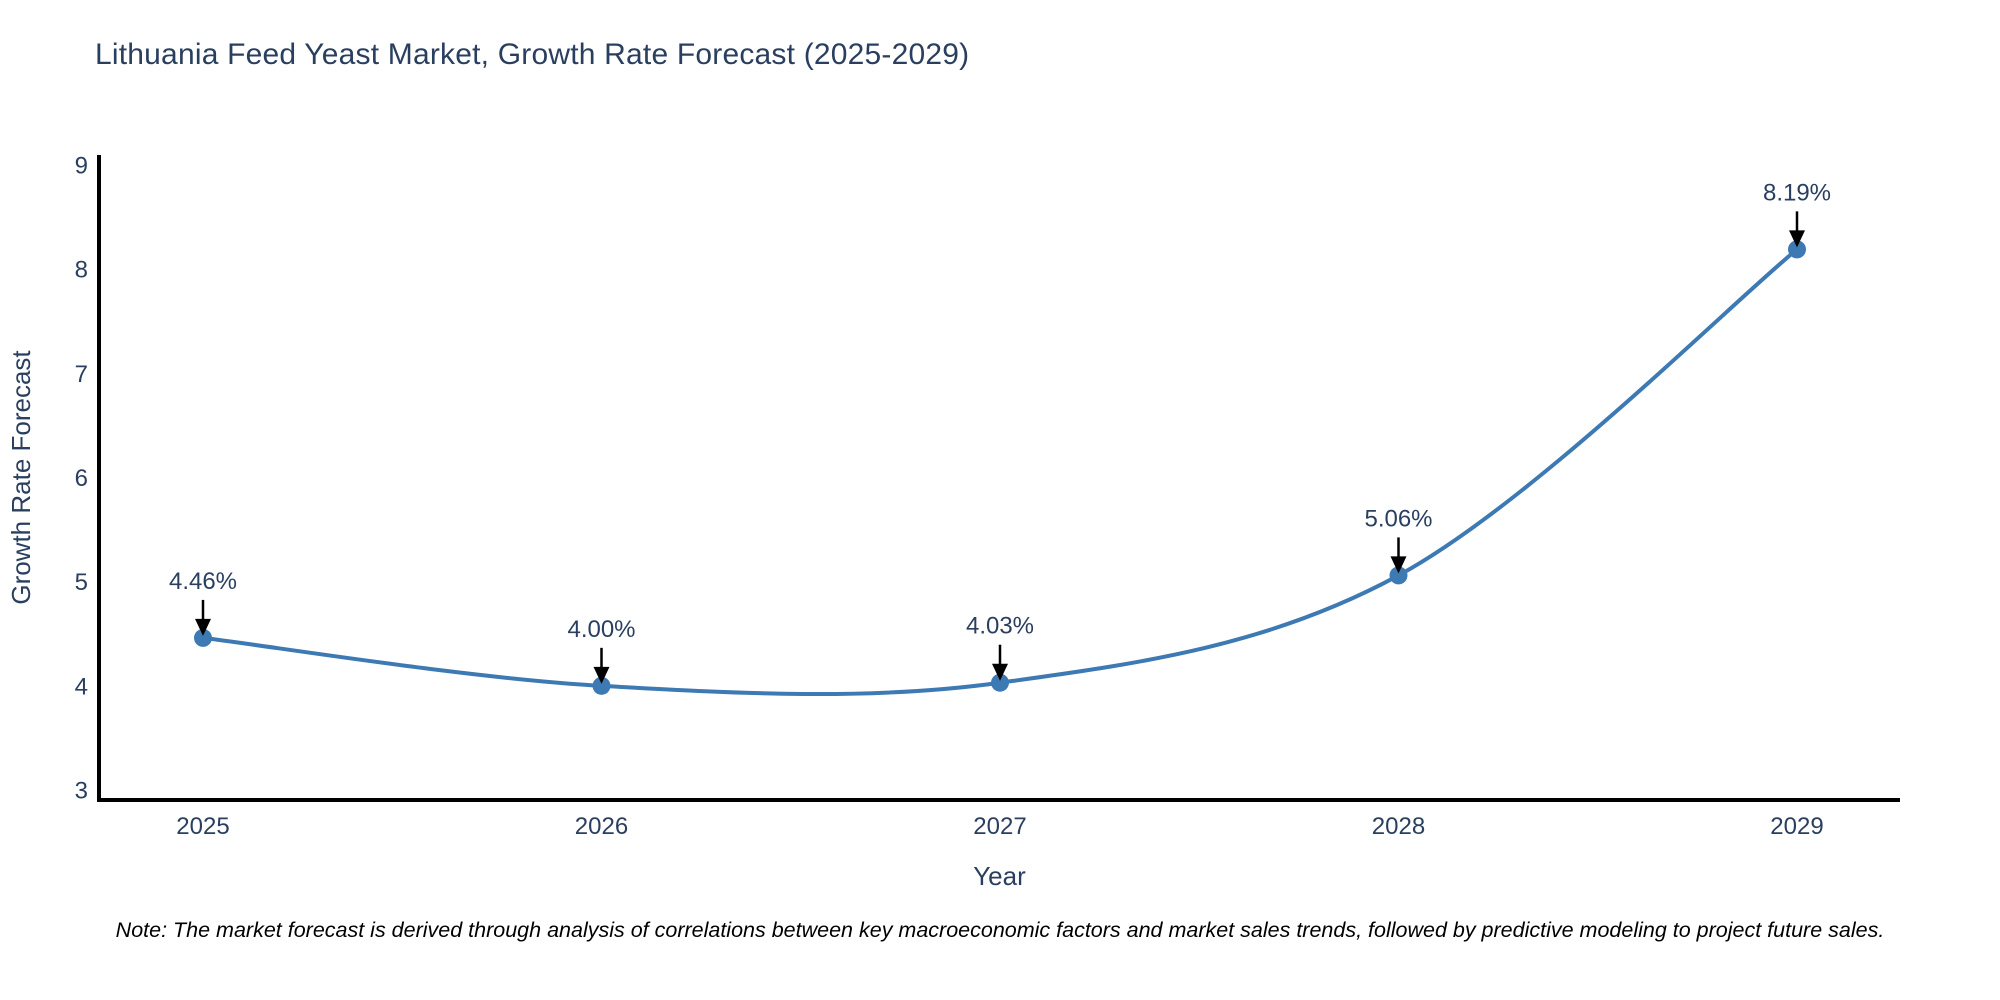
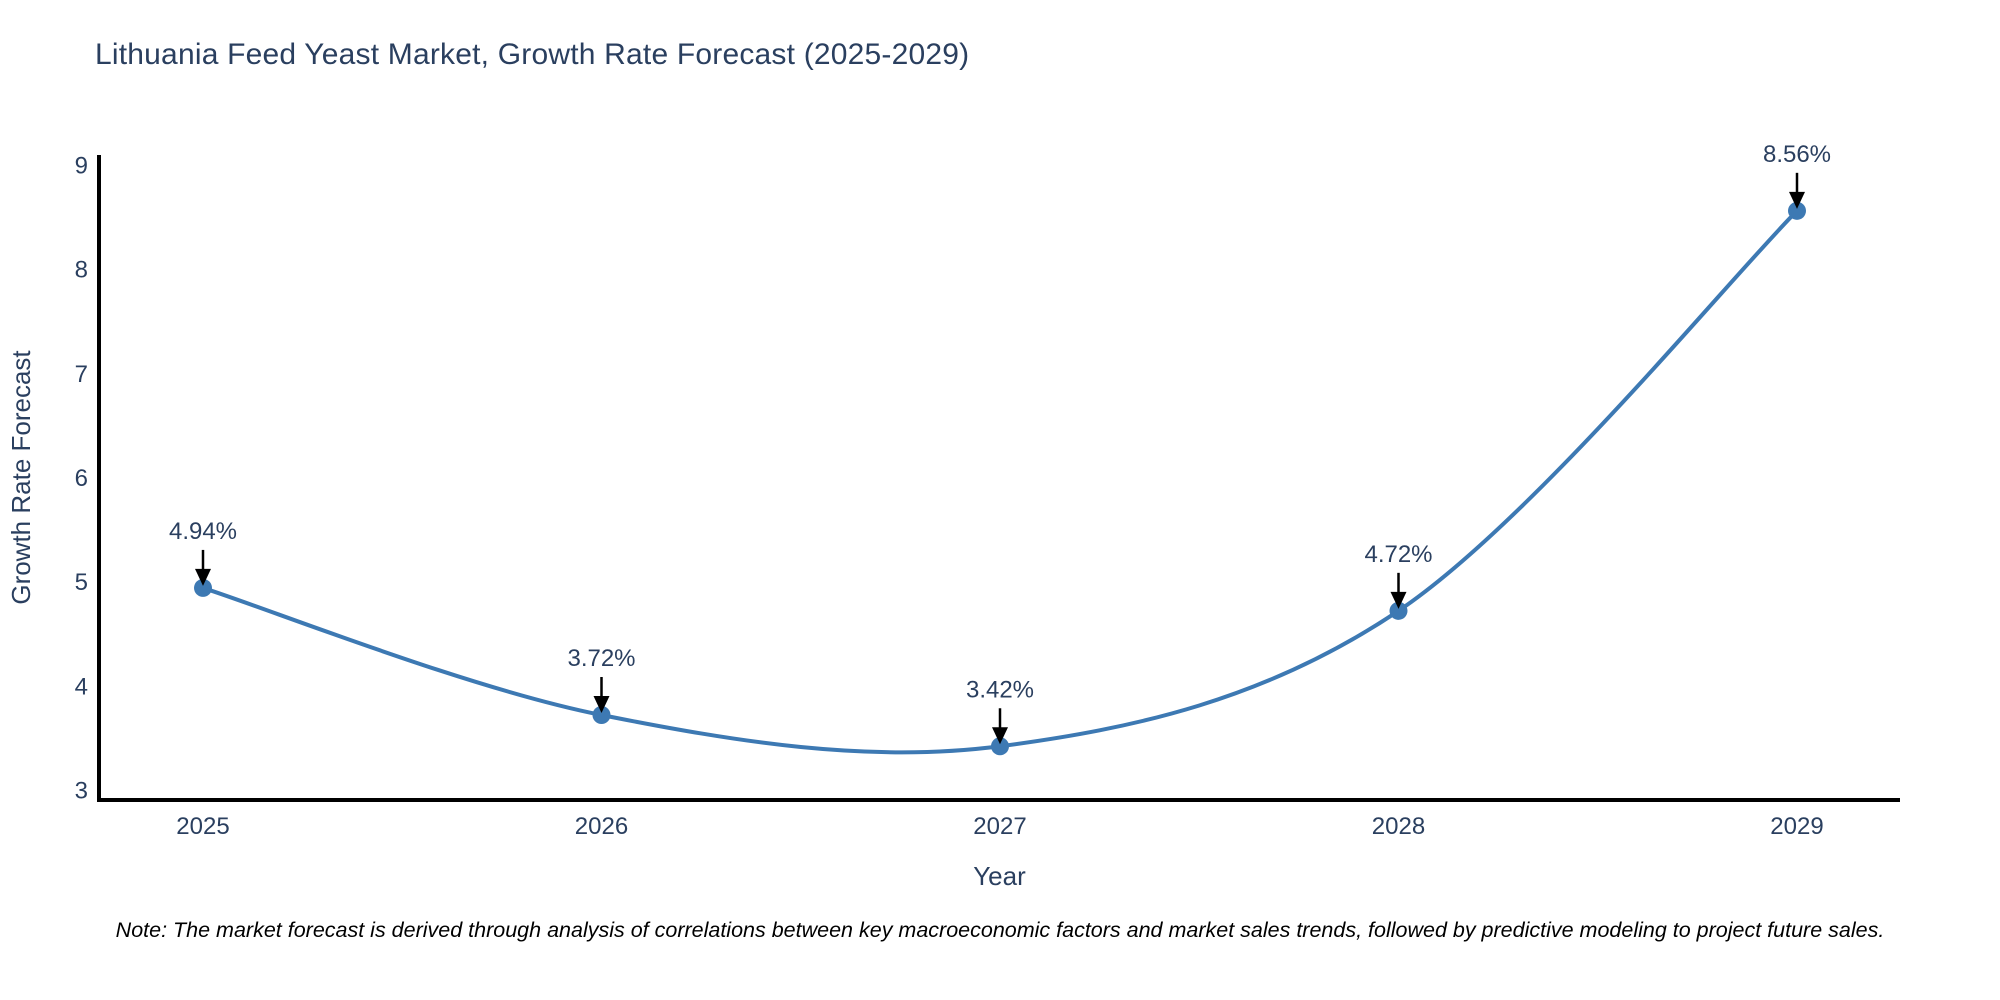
2025: 4.46% -> 4.94%
2026: 4.00% -> 3.72%
2027: 4.03% -> 3.42%
2028: 5.06% -> 4.72%
2029: 8.19% -> 8.56%
